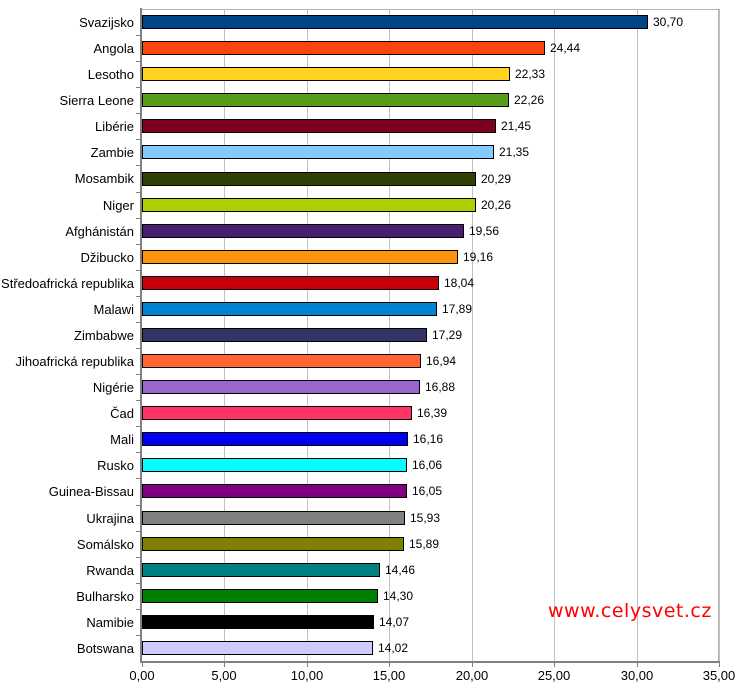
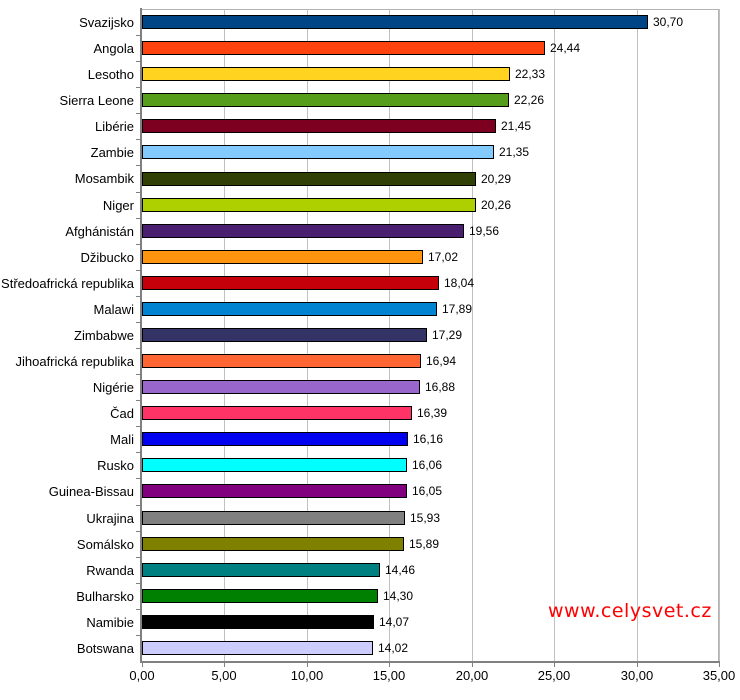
Džibucko: 19,16 -> 17,02
